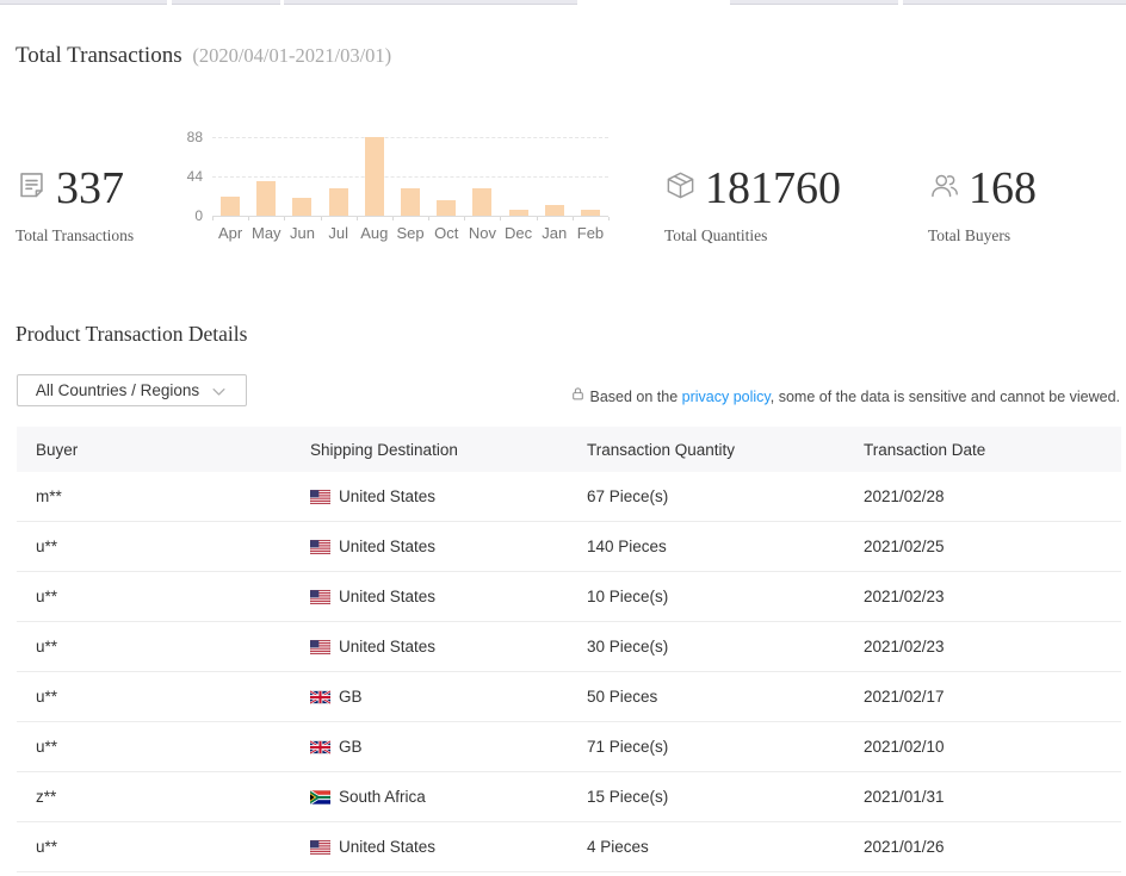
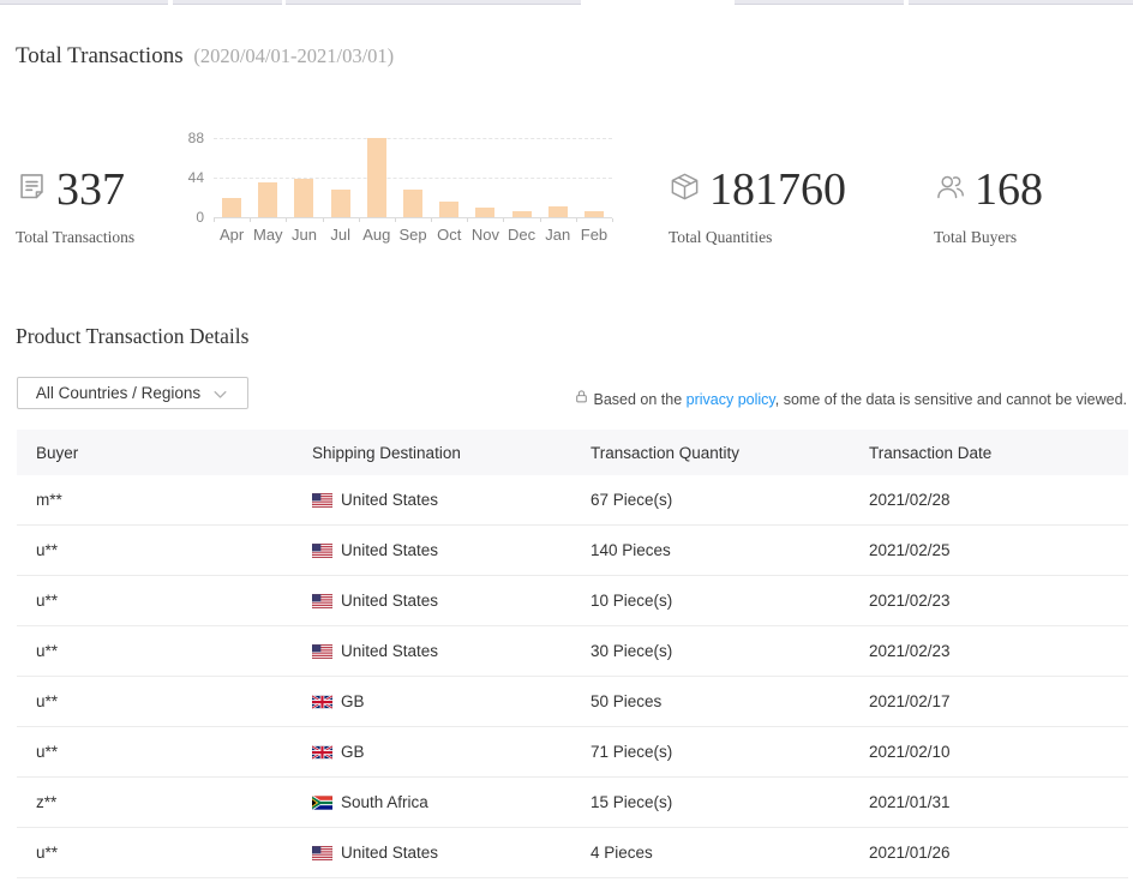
Jun: 20 -> 40
Nov: 30 -> 10
